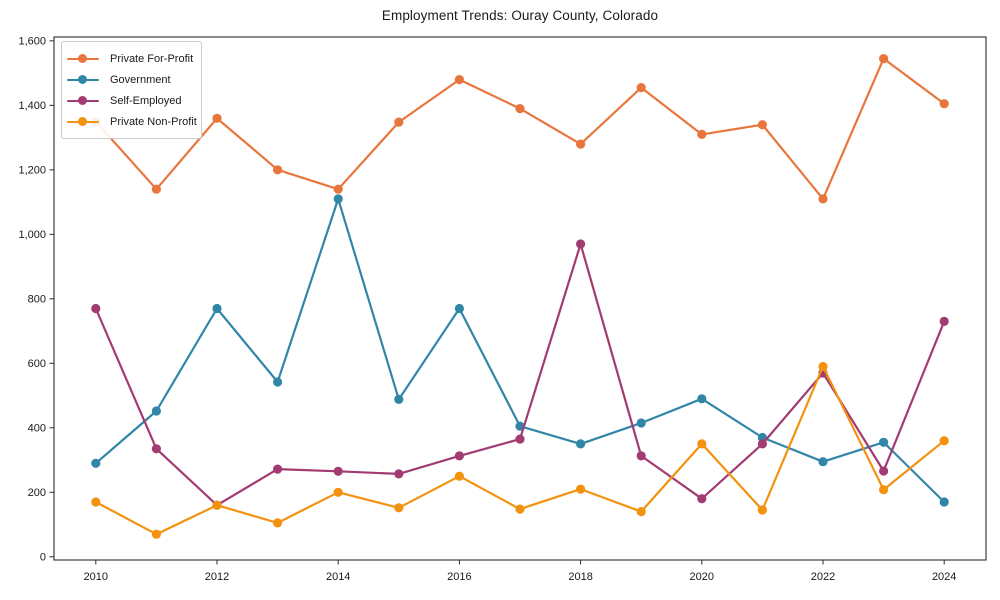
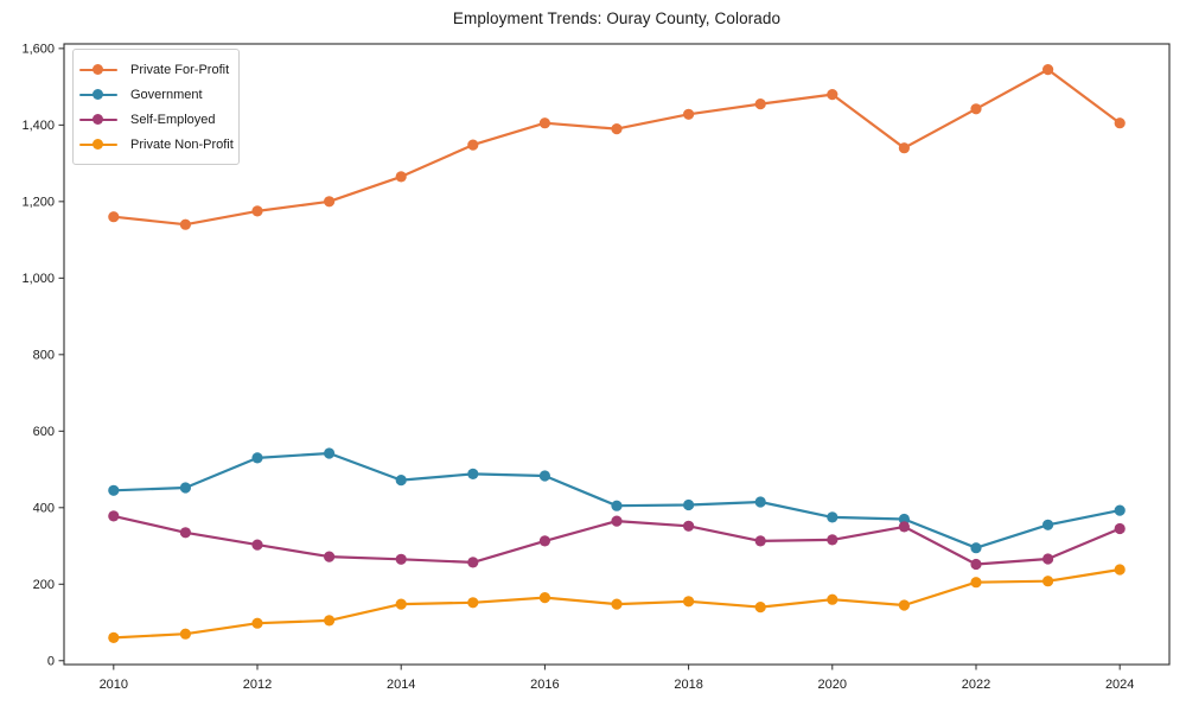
Private For-Profit/2010: 1350 -> 1160
Government/2010: 290 -> 440
Self-Employed/2010: 770 -> 380
Private Non-Profit/2010: 170 -> 60
Private For-Profit/2012: 1360 -> 1180
Government/2012: 770 -> 530
Self-Employed/2012: 160 -> 300
Private Non-Profit/2012: 160 -> 100
Private For-Profit/2014: 1140 -> 1260
Government/2014: 1110 -> 470
Private Non-Profit/2014: 200 -> 150
Private For-Profit/2016: 1480 -> 1400
Government/2016: 770 -> 480
Private Non-Profit/2016: 250 -> 160
Private For-Profit/2018: 1280 -> 1430
Government/2018: 350 -> 410
Self-Employed/2018: 970 -> 350
Private Non-Profit/2018: 210 -> 160
Private For-Profit/2020: 1310 -> 1480
Government/2020: 490 -> 380
Self-Employed/2020: 180 -> 320
Private Non-Profit/2020: 350 -> 160
Private For-Profit/2022: 1110 -> 1440
Self-Employed/2022: 570 -> 250
Private Non-Profit/2022: 590 -> 200
Government/2024: 170 -> 390
Self-Employed/2024: 730 -> 340
Private Non-Profit/2024: 360 -> 240
